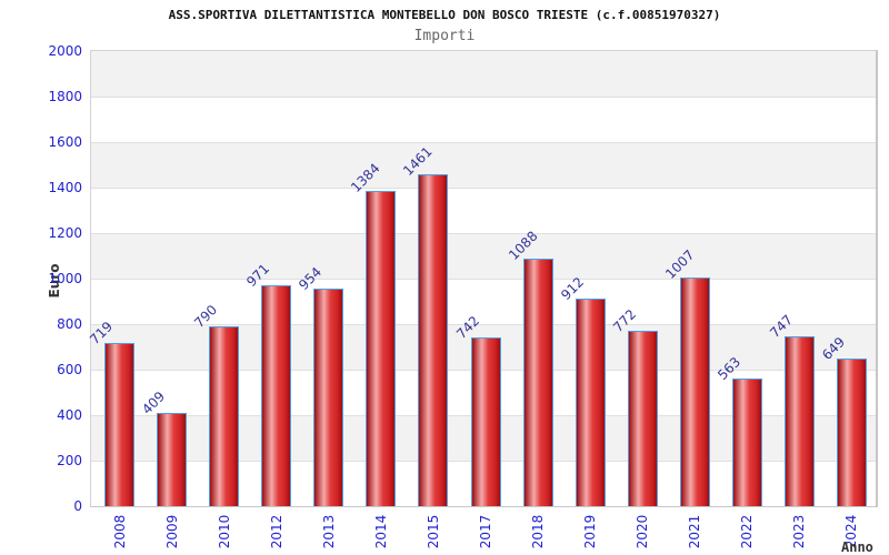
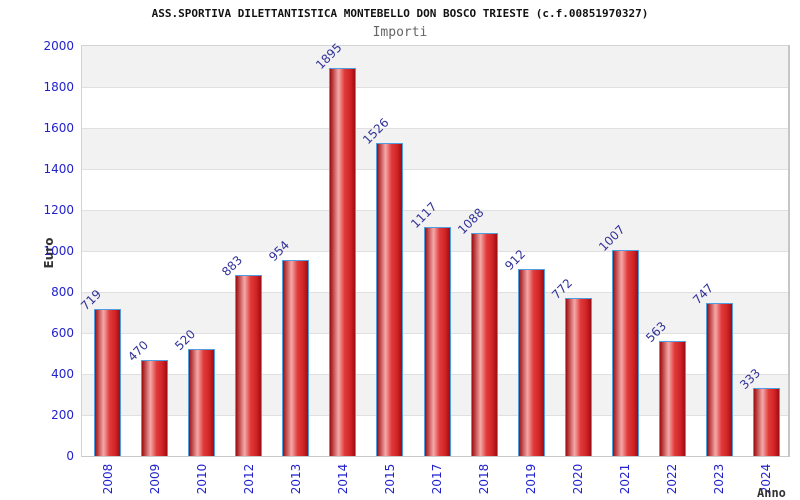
2009: 409 -> 470
2010: 790 -> 520
2012: 971 -> 883
2014: 1384 -> 1895
2015: 1461 -> 1526
2017: 742 -> 1117
2024: 649 -> 333
